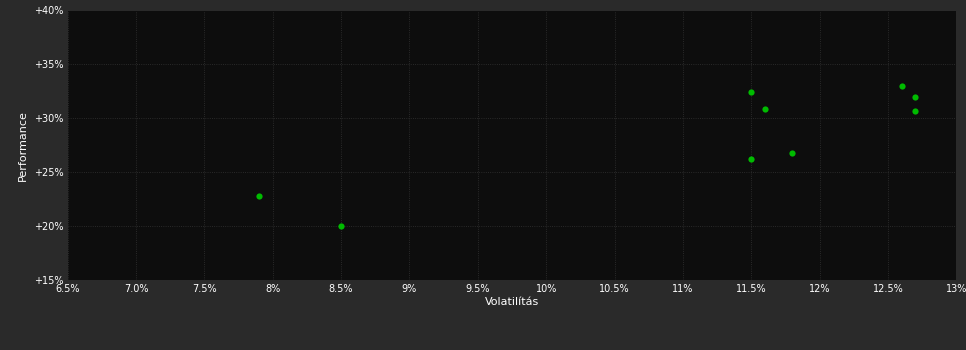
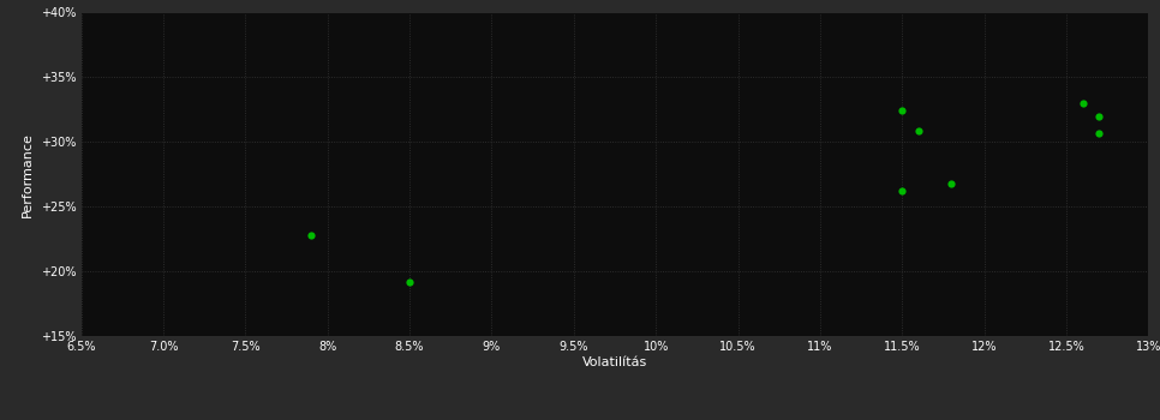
8.5%: 20.0% -> 19.2%
